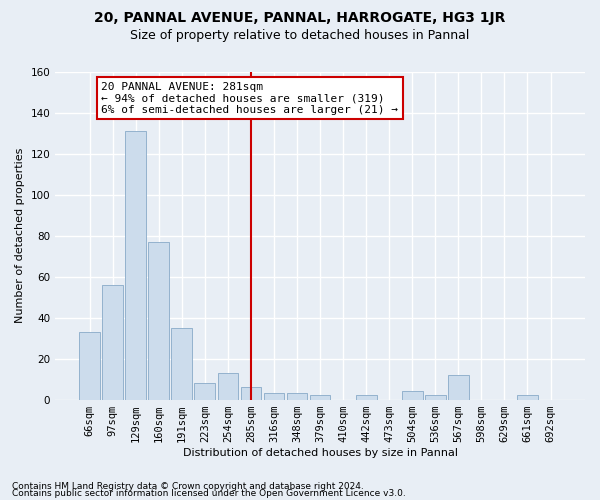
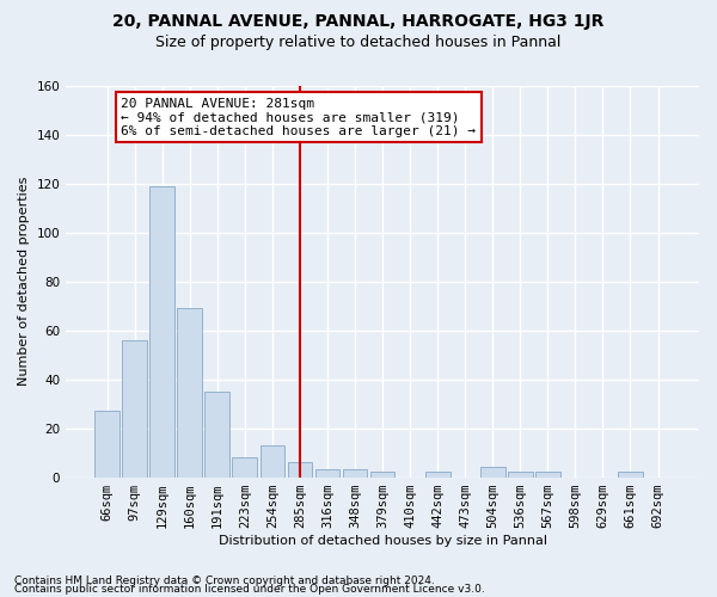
66sqm: 33 -> 27
129sqm: 131 -> 119
160sqm: 77 -> 69
567sqm: 12 -> 2
